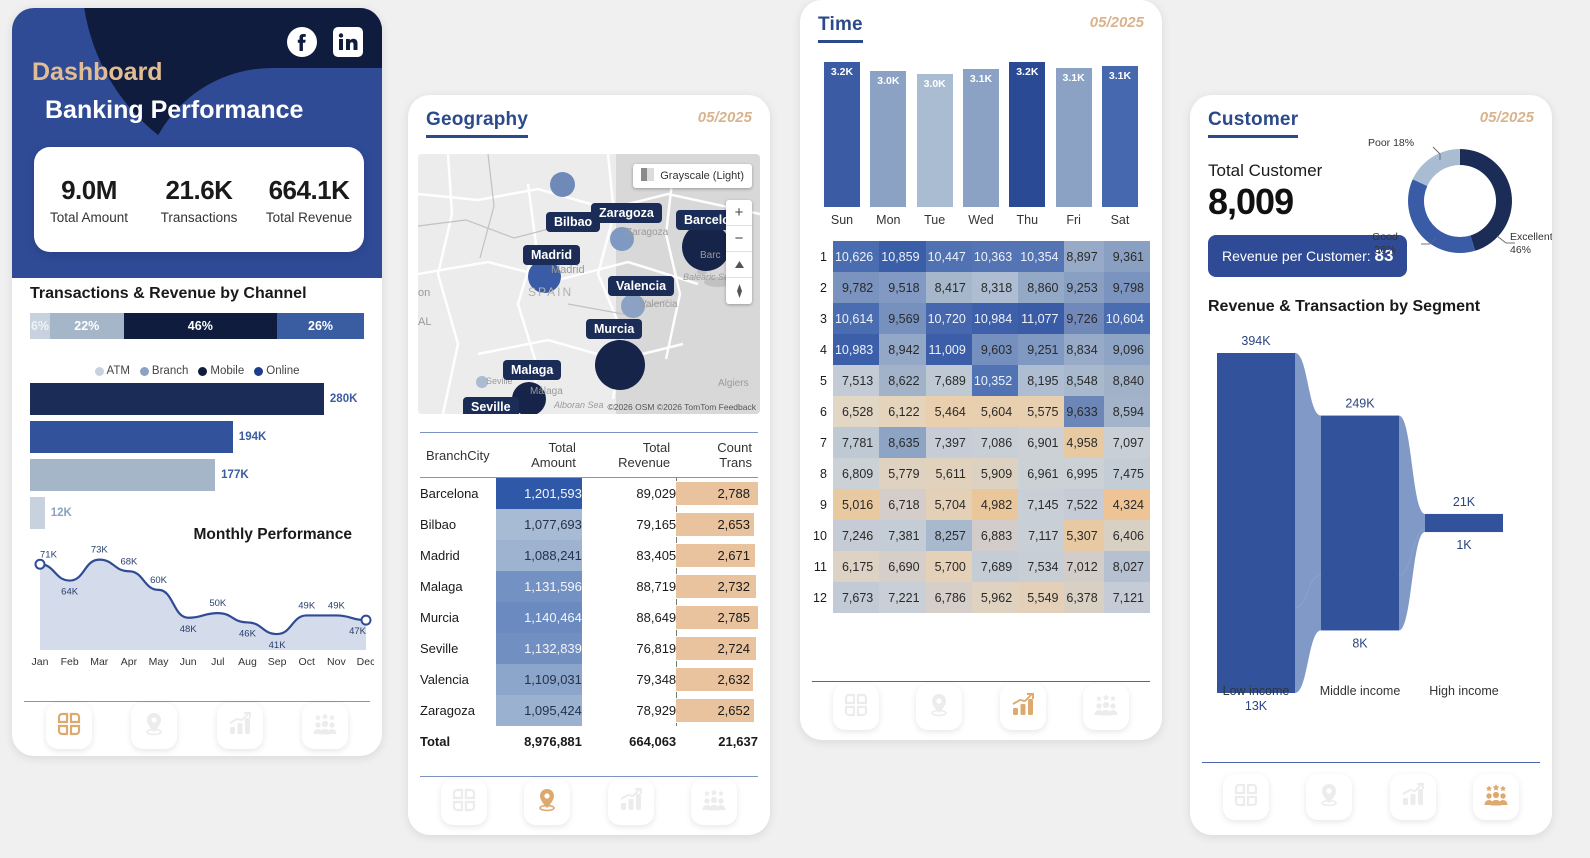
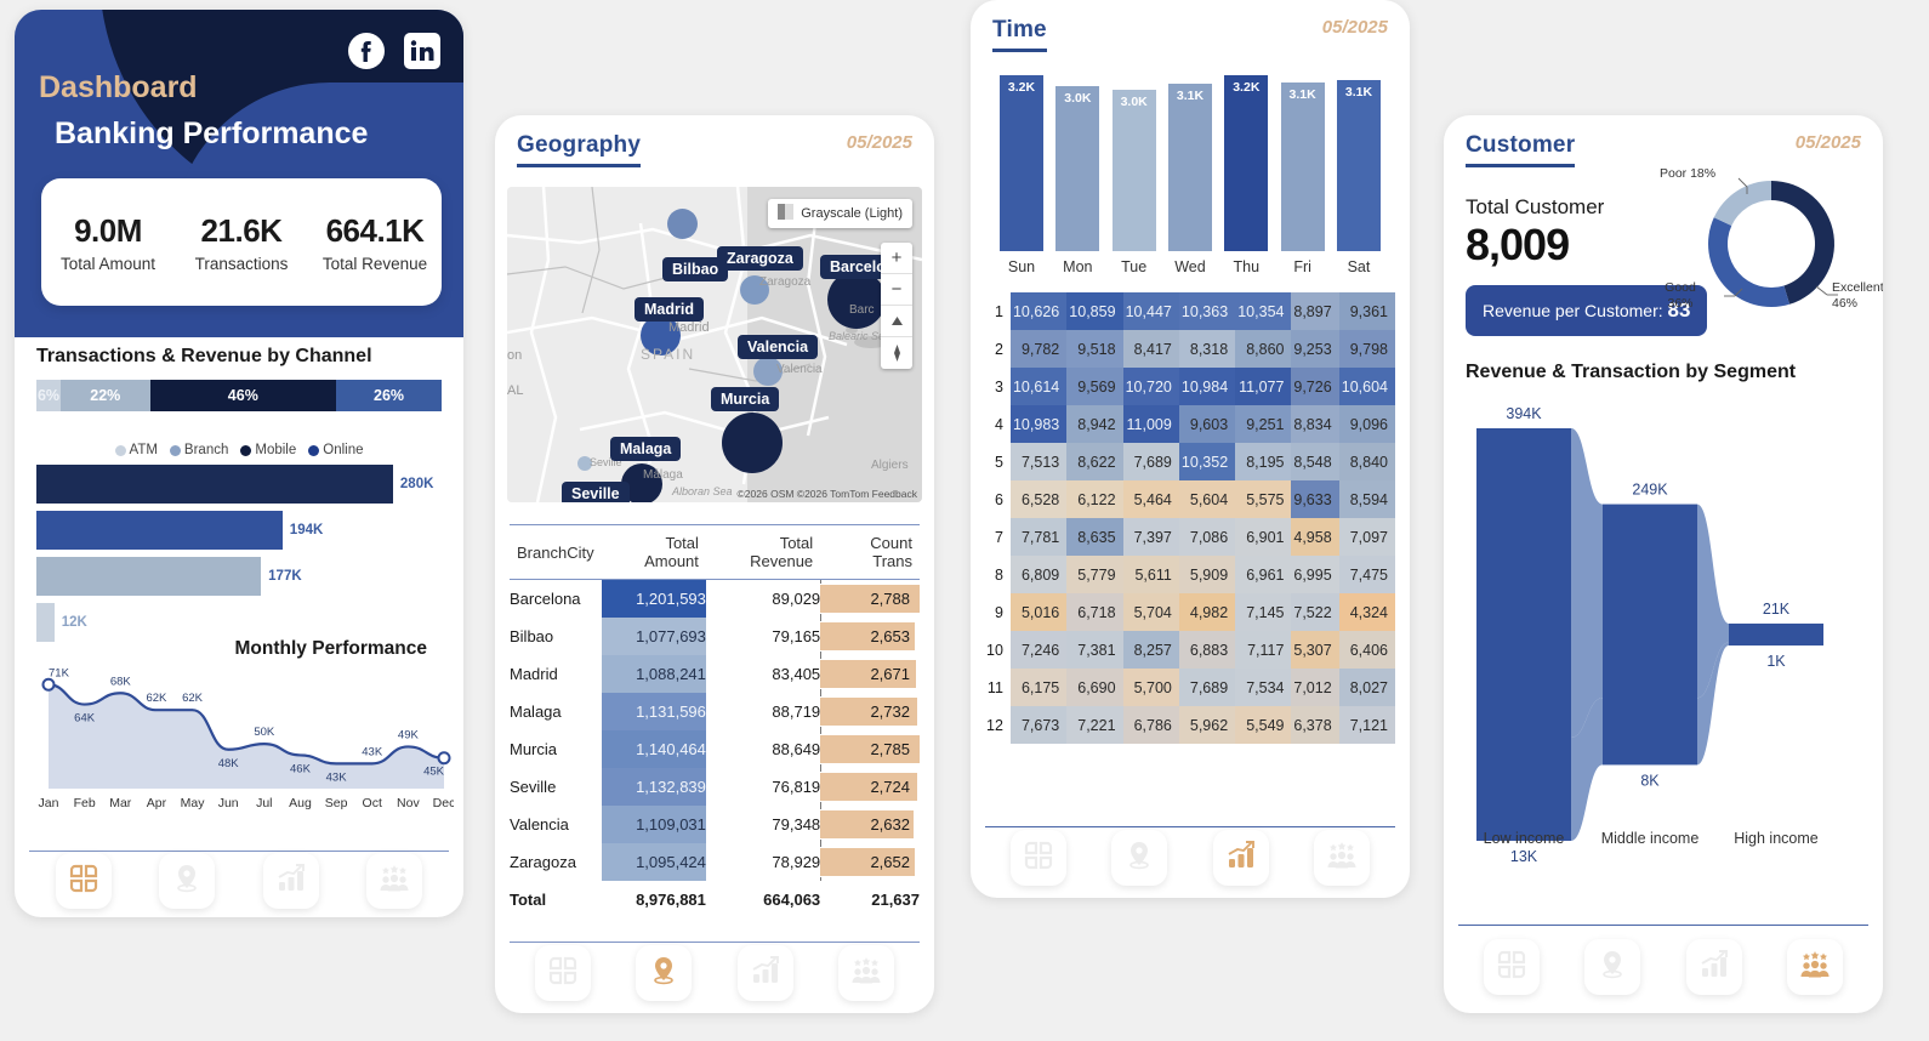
Monthly Performance/Mar: 73K -> 68K
Monthly Performance/Apr: 68K -> 62K
Monthly Performance/May: 60K -> 62K
Monthly Performance/Sep: 41K -> 43K
Monthly Performance/Oct: 49K -> 43K
Monthly Performance/Dec: 47K -> 45K
